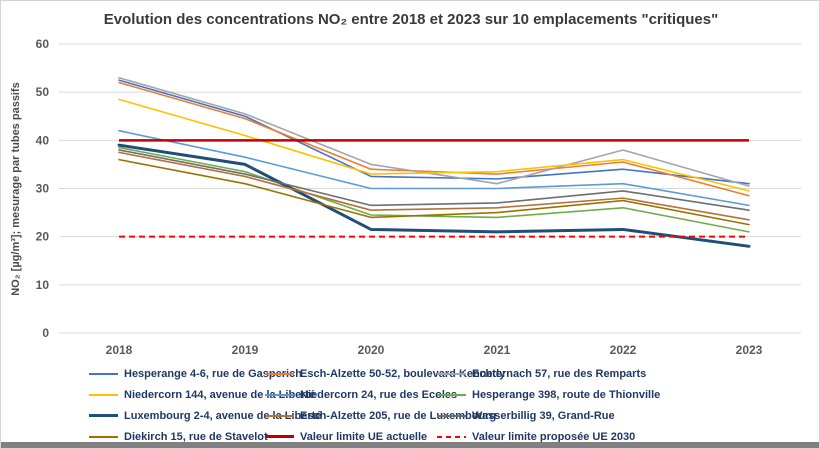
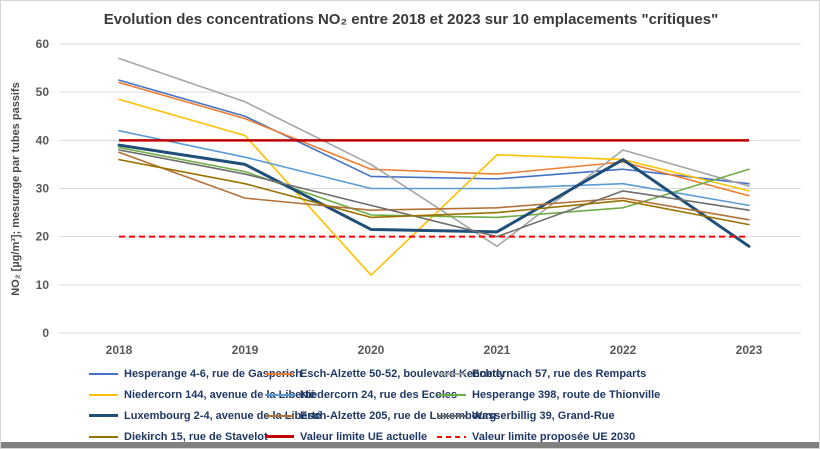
Echternach 57, rue des Remparts/2018: 53 -> 57
Echternach 57, rue des Remparts/2019: 46 -> 48
Esch-Alzette 205, rue de Luxembourg/2019: 32 -> 28
Niedercorn 144, avenue de la Liberté/2020: 33 -> 12
Echternach 57, rue des Remparts/2021: 31 -> 18
Niedercorn 144, avenue de la Liberté/2021: 34 -> 37
Wasserbillig 39, Grand-Rue/2021: 27 -> 20
Luxembourg 2-4, avenue de la Liberté/2022: 22 -> 36
Hesperange 398, route de Thionville/2023: 21 -> 34
